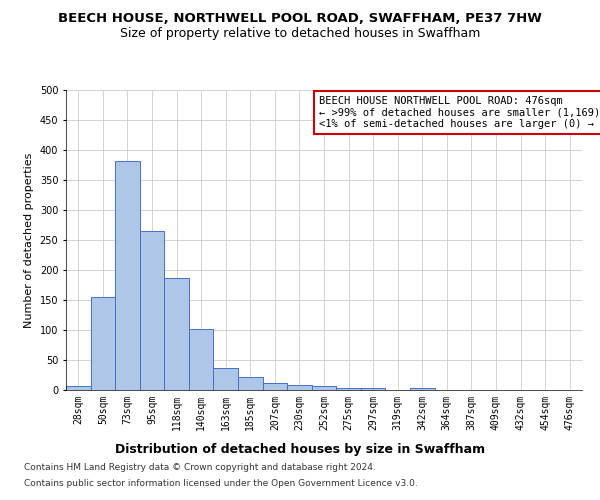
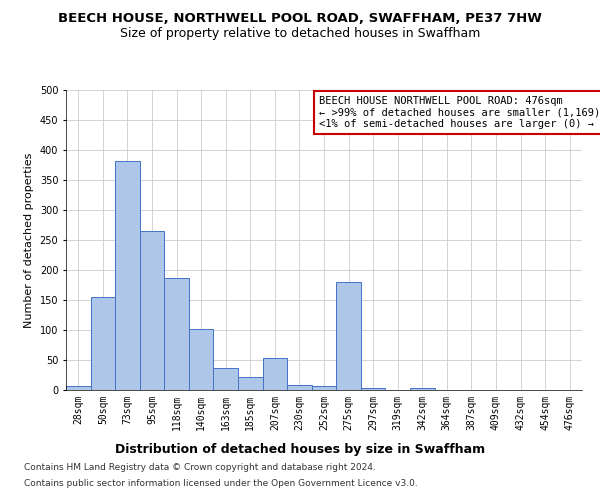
207sqm: 11 -> 54
275sqm: 4 -> 180
